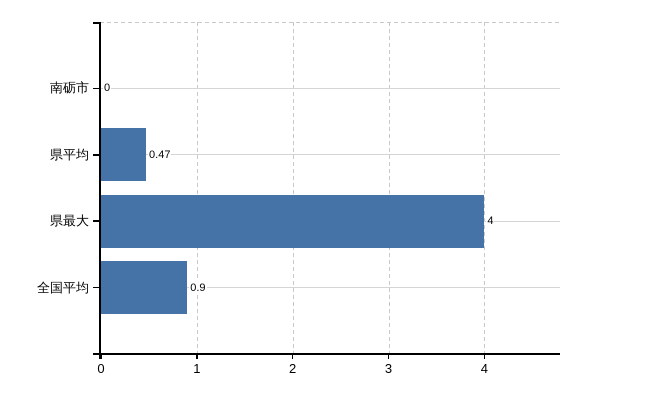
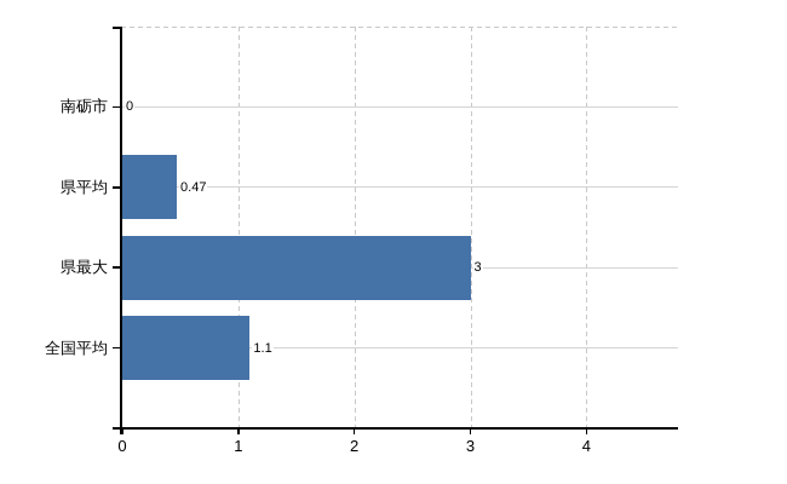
県最大: 4 -> 3
全国平均: 0.9 -> 1.1
